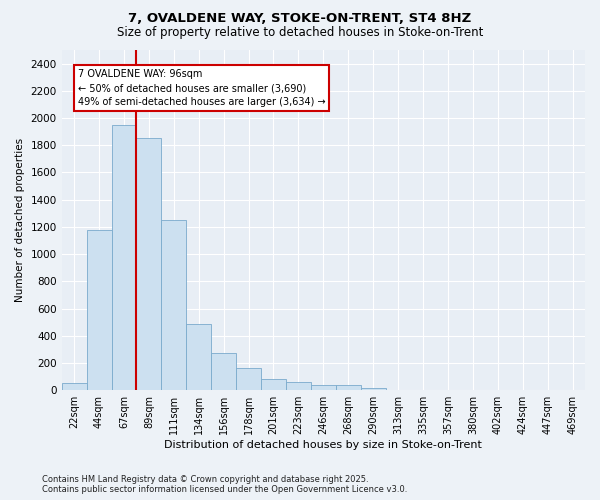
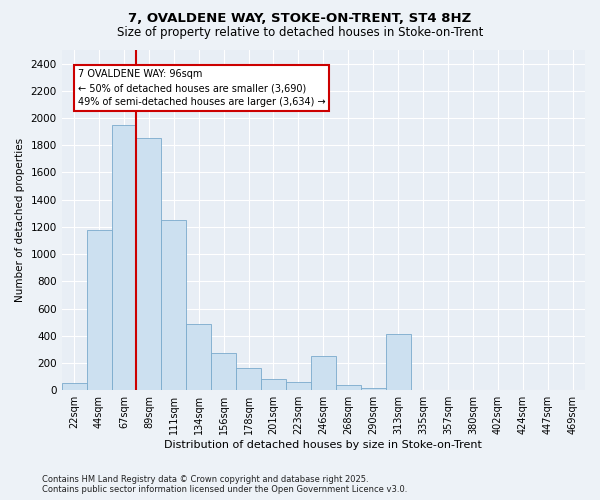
246sqm: 40 -> 250
313sqm: 0 -> 410
